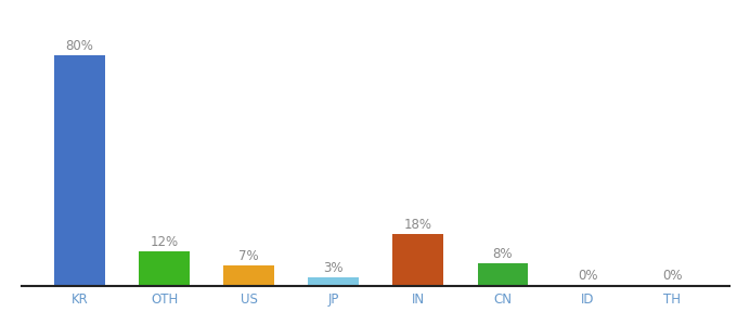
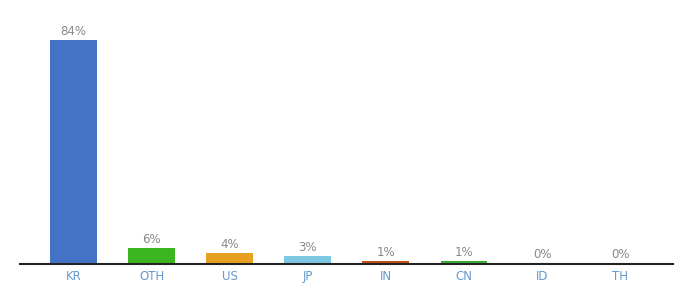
KR: 80% -> 84%
OTH: 12% -> 6%
US: 7% -> 4%
IN: 18% -> 1%
CN: 8% -> 1%
